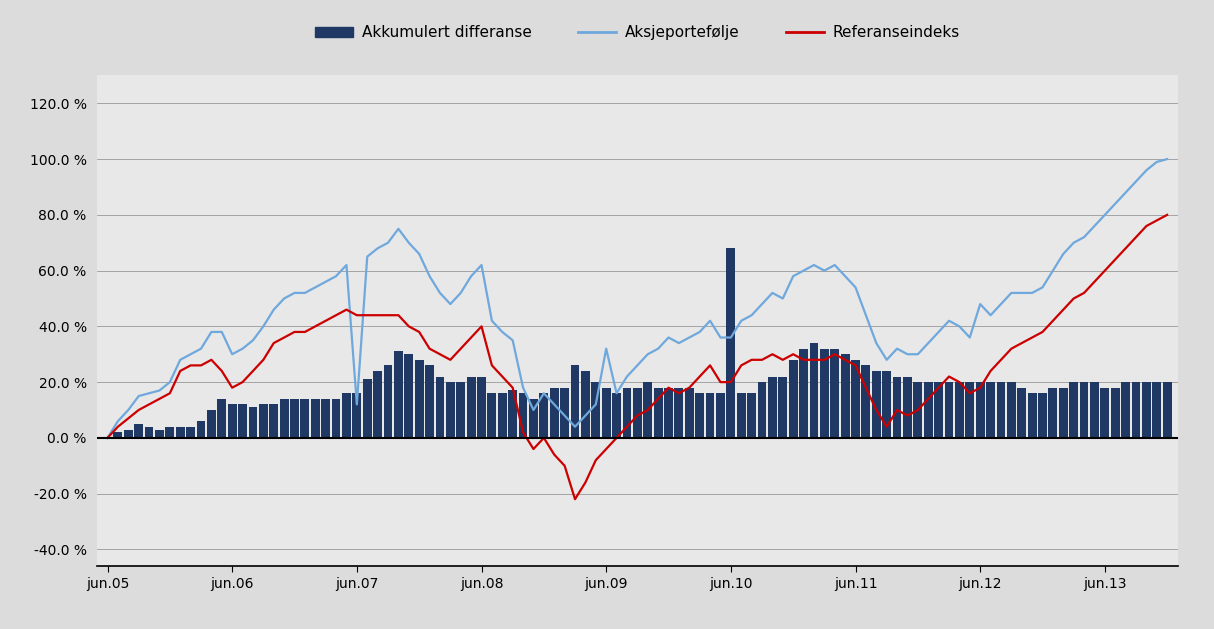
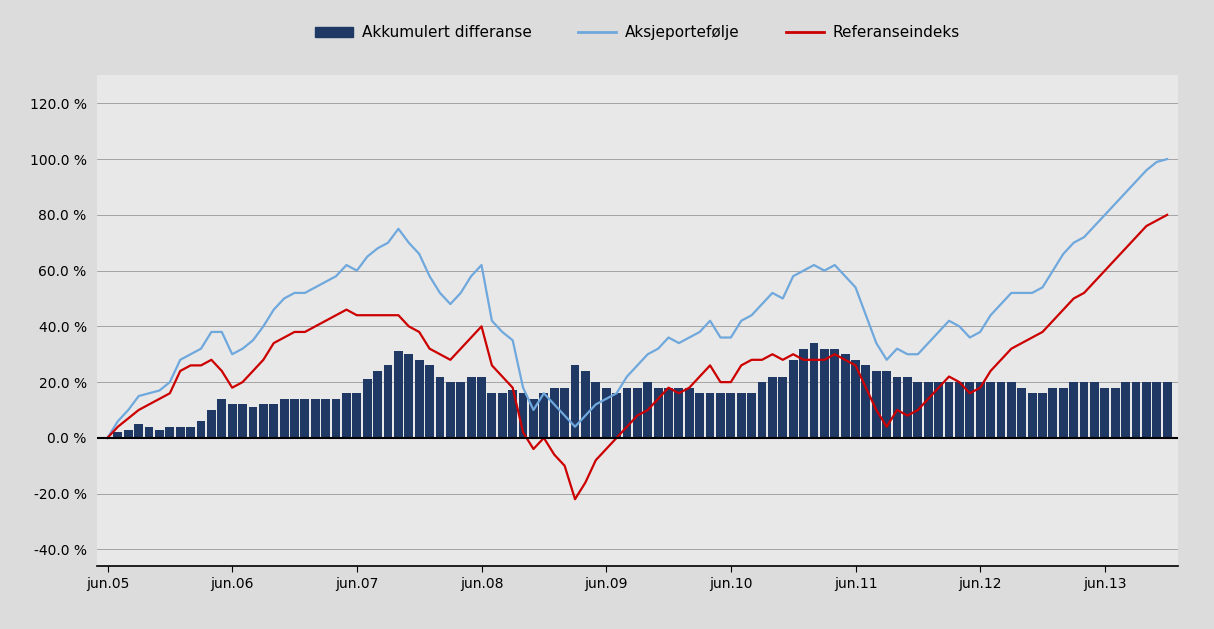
Aksjeportefølje/jun.07: 12 % -> 60 %
Aksjeportefølje/jun.09: 32 % -> 14 %
Akkumulert differanse/jun.10: 68 % -> 16 %
Aksjeportefølje/jun.12: 48 % -> 38 %
